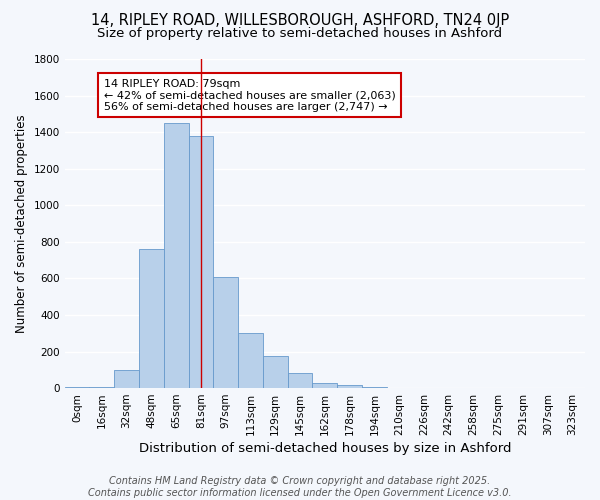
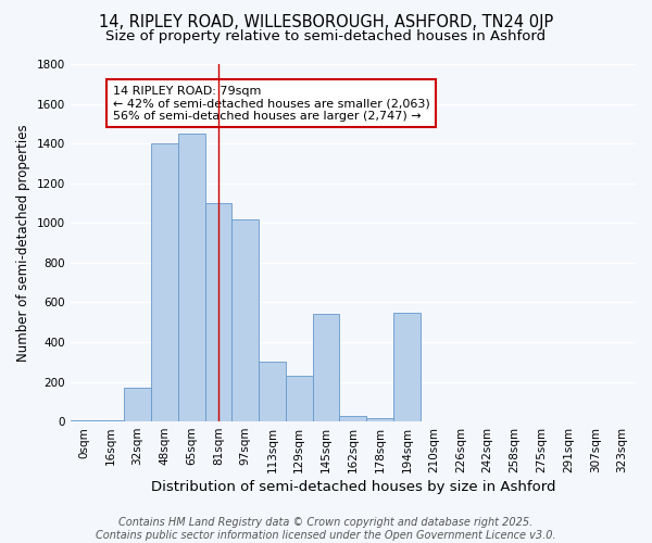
32sqm: 100 -> 170
48sqm: 760 -> 1400
81sqm: 1380 -> 1100
97sqm: 610 -> 1020
129sqm: 180 -> 230
145sqm: 80 -> 540
194sqm: 0 -> 550
